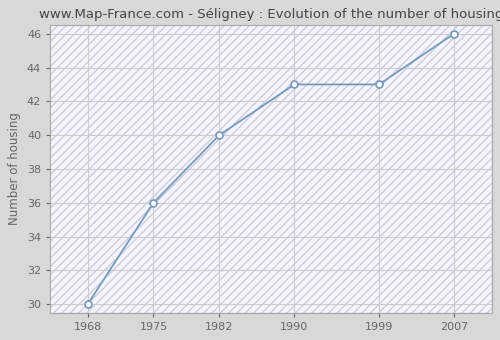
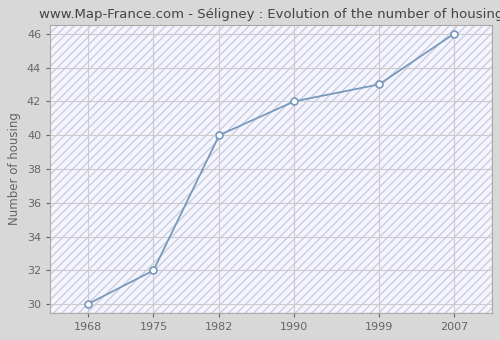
1975: 36 -> 32
1990: 43 -> 42
